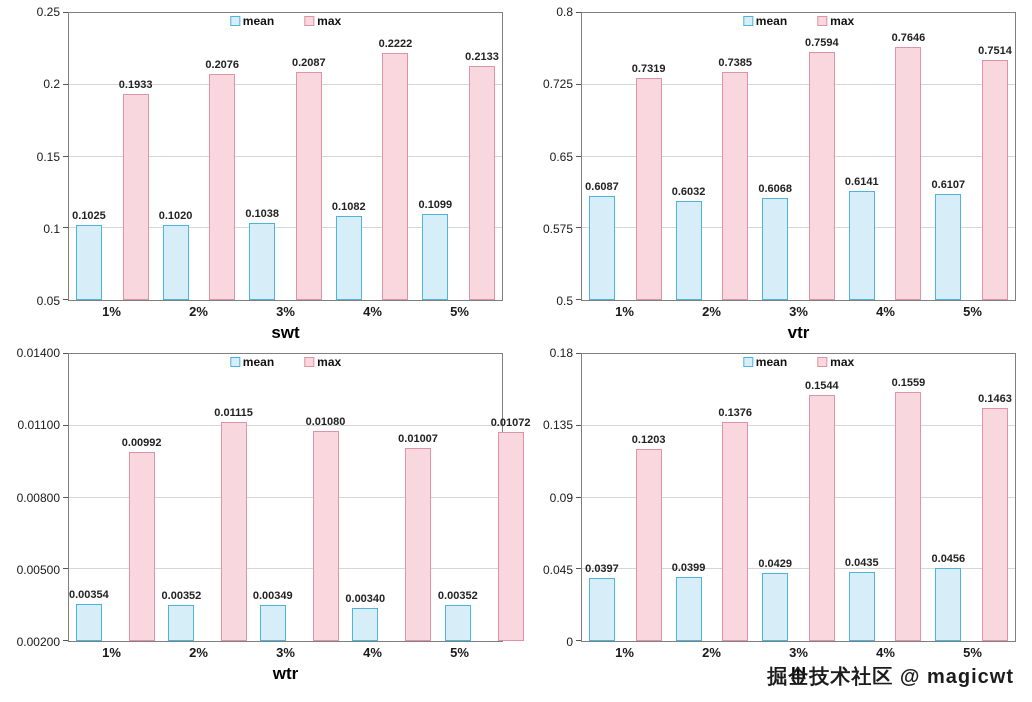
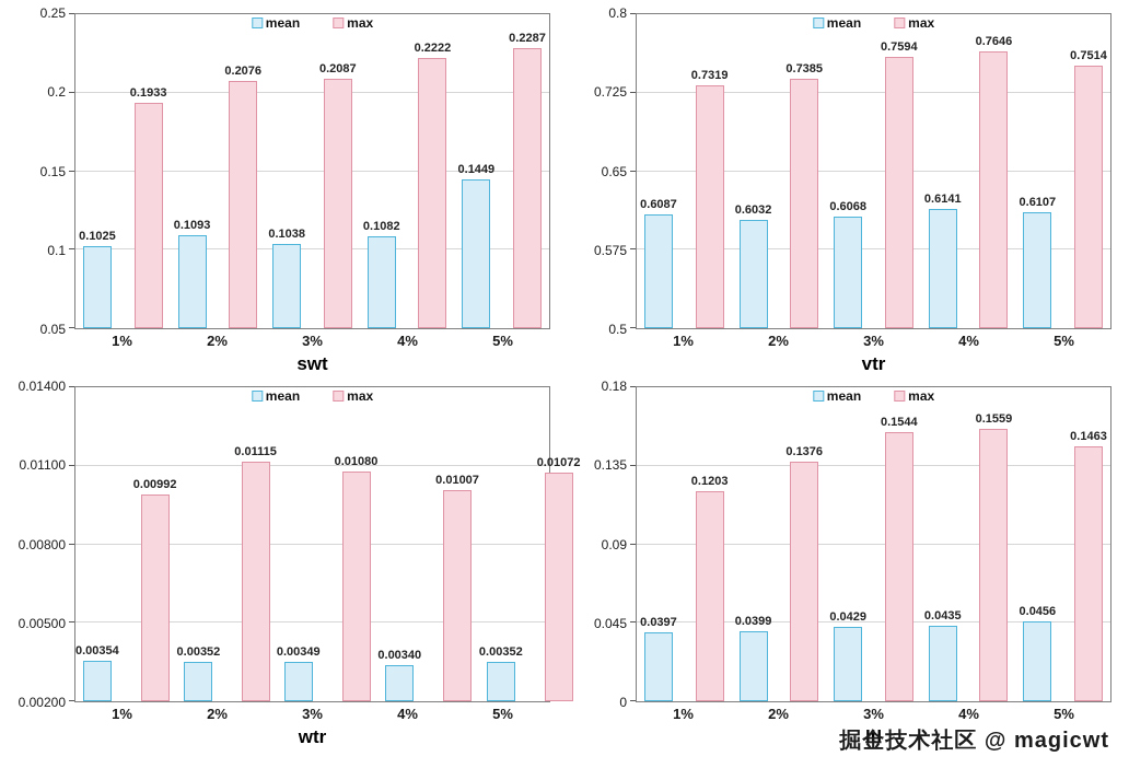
swt/mean/2%: 0.1020 -> 0.1093
swt/mean/5%: 0.1099 -> 0.1449
swt/max/5%: 0.2133 -> 0.2287
